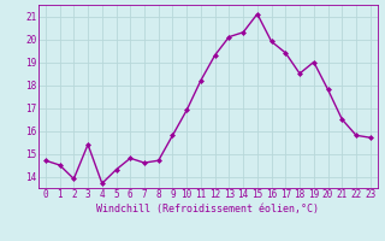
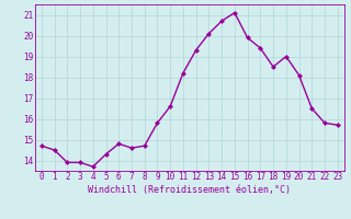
3: 15.4 -> 13.9
10: 16.9 -> 16.6
14: 20.3 -> 20.7
20: 17.8 -> 18.1
